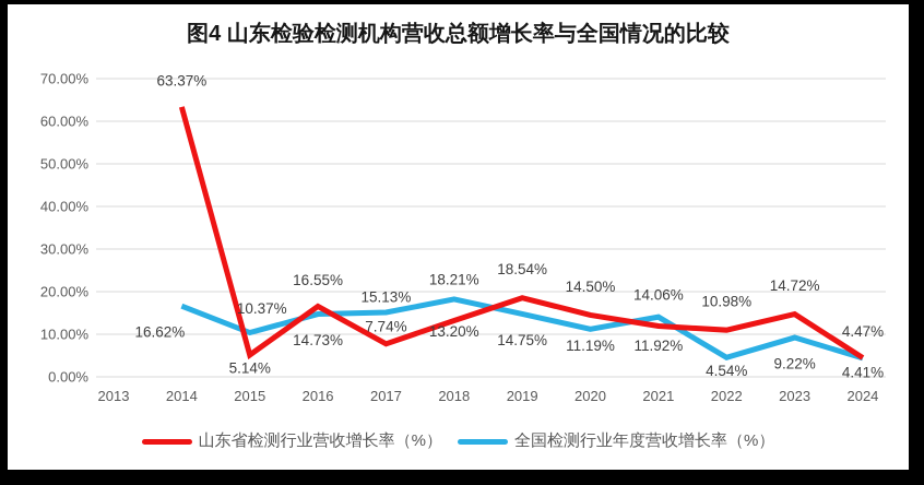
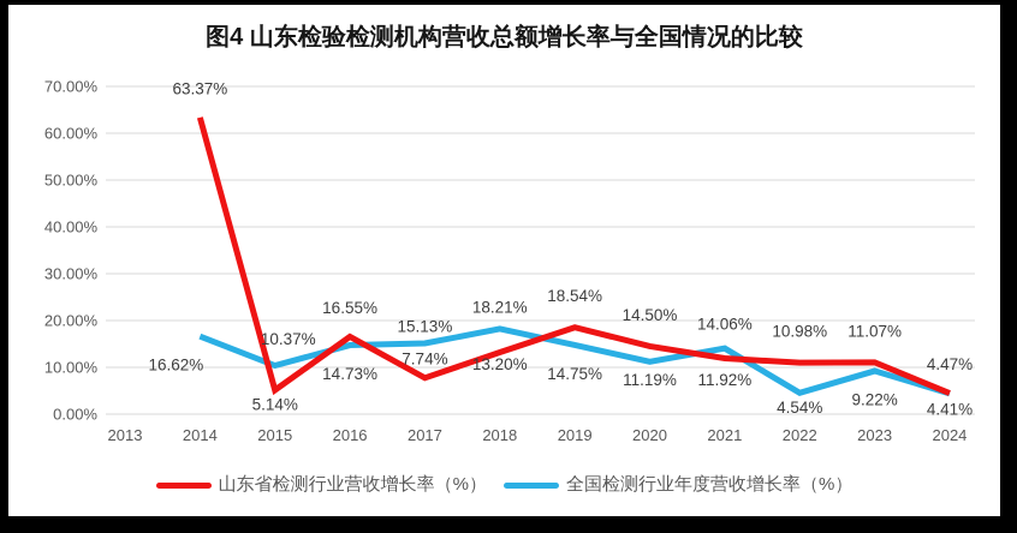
山东省检测行业营收增长率（%）/2023: 14.72% -> 11.07%
